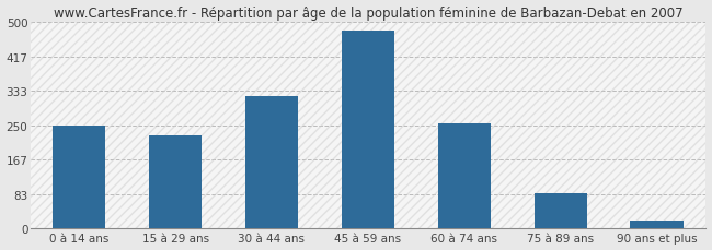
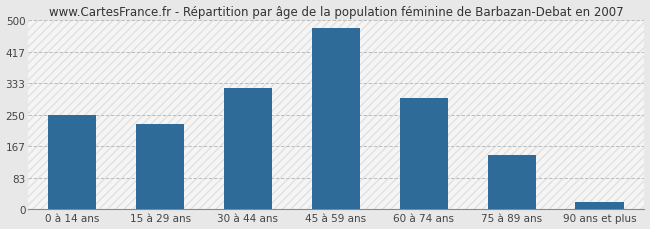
60 à 74 ans: 255 -> 295
75 à 89 ans: 85 -> 143
